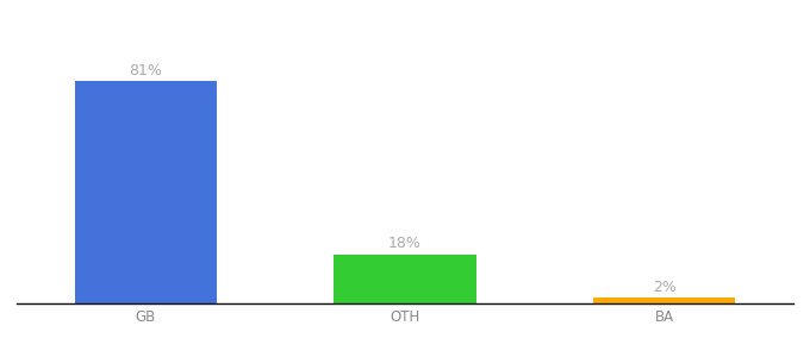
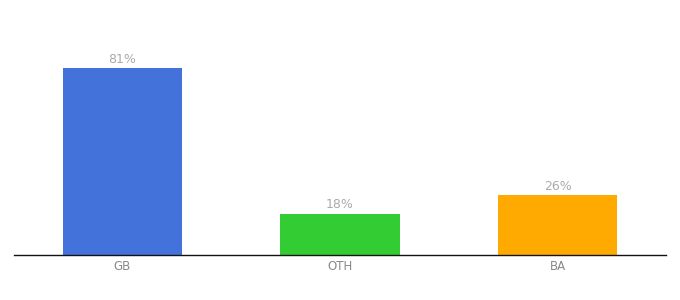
BA: 2% -> 26%
